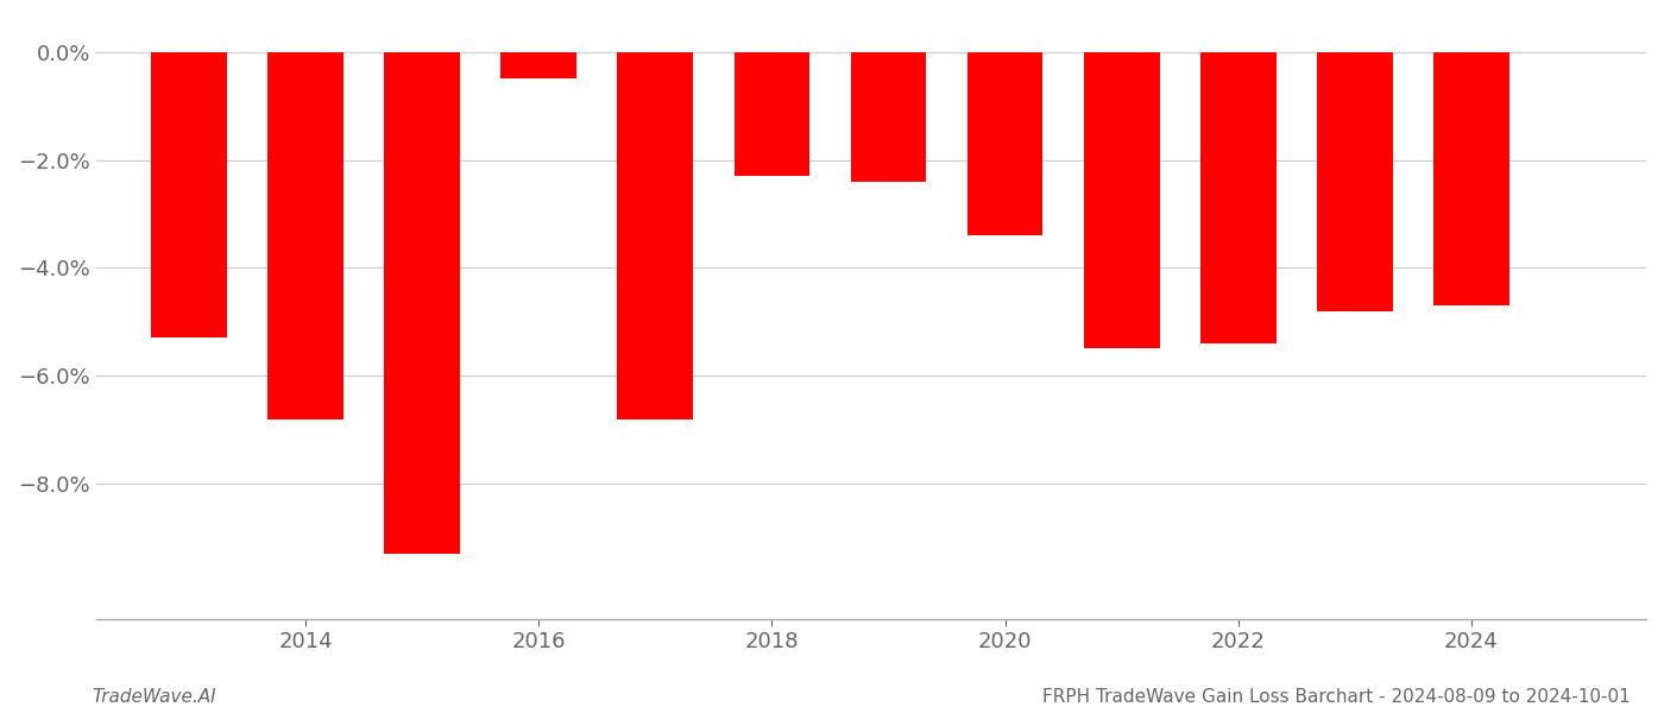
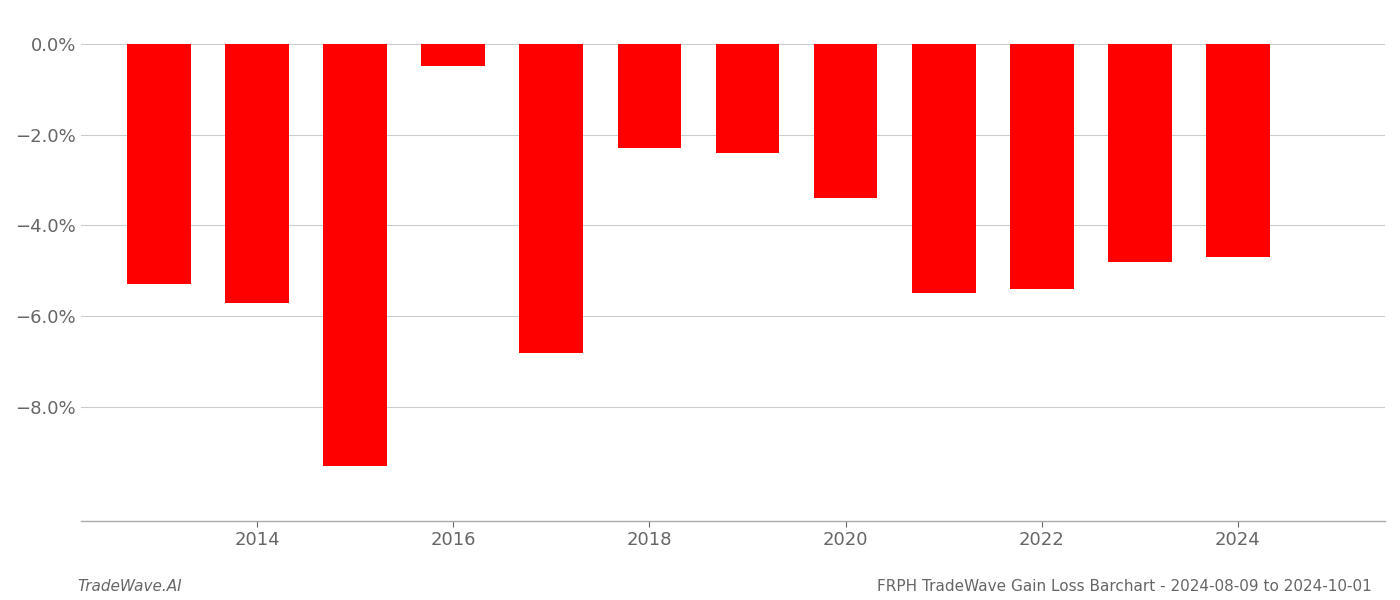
2014: -6.8% -> -5.7%
